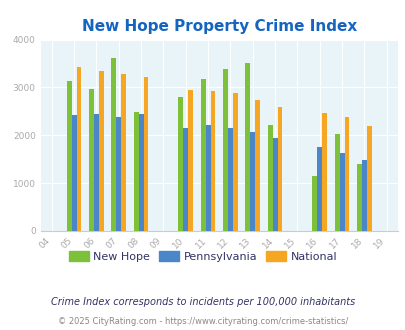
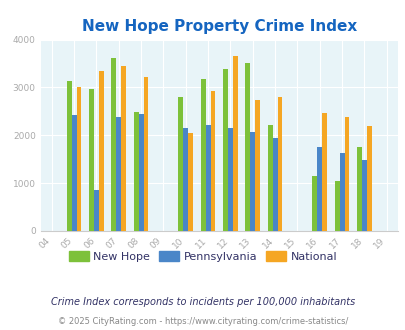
National/05: 3430 -> 3000
Pennsylvania/06: 2450 -> 850
National/07: 3280 -> 3450
National/10: 2950 -> 2050
National/12: 2880 -> 3650
National/14: 2600 -> 2800
New Hope/17: 2020 -> 1050
New Hope/18: 1410 -> 1750
